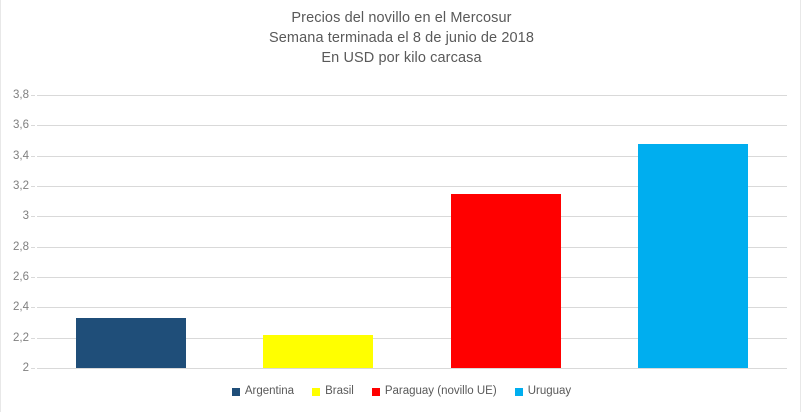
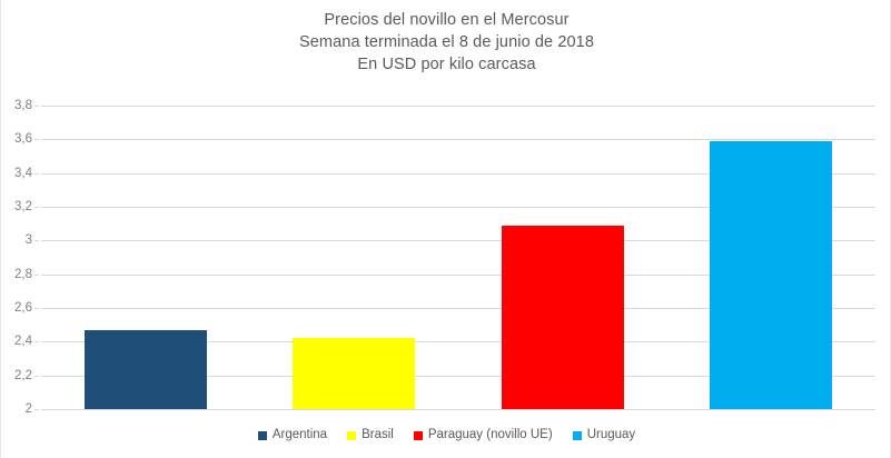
Argentina: 2,33 -> 2,47
Brasil: 2,22 -> 2,42
Paraguay (novillo UE): 3,15 -> 3,09
Uruguay: 3,48 -> 3,59
